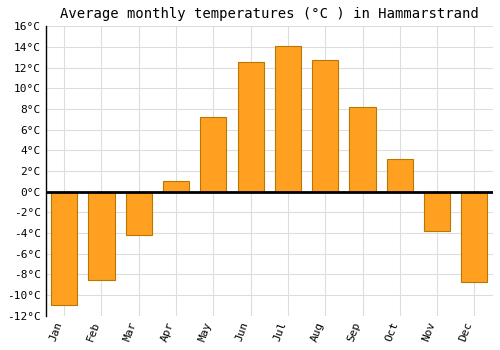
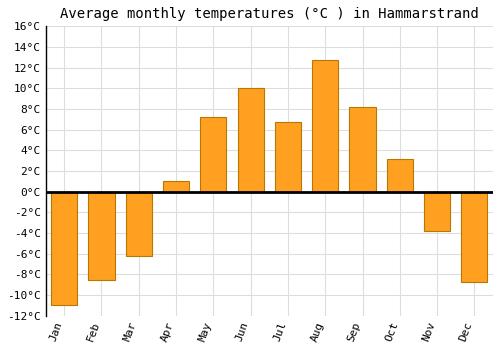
Mar: -4.2°C -> -6.2°C
Jun: 12.5°C -> 10.0°C
Jul: 14.1°C -> 6.7°C
